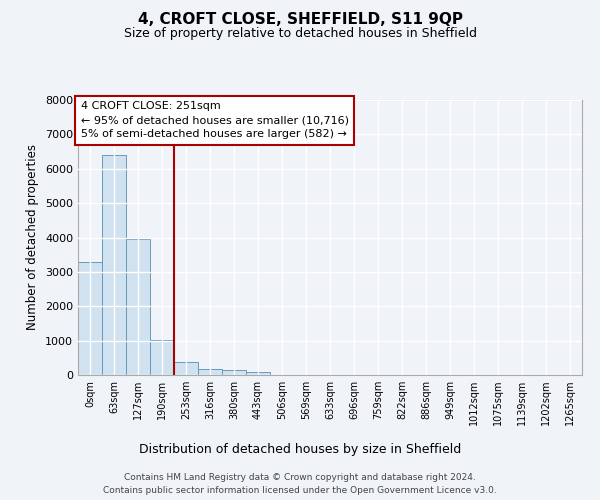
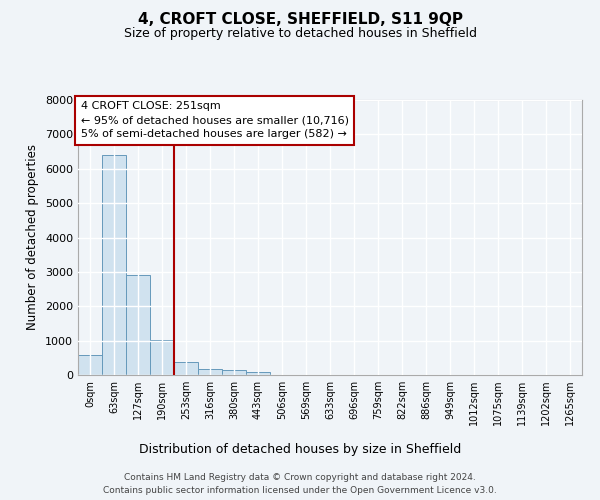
0sqm: 3300 -> 580
127sqm: 3950 -> 2920
